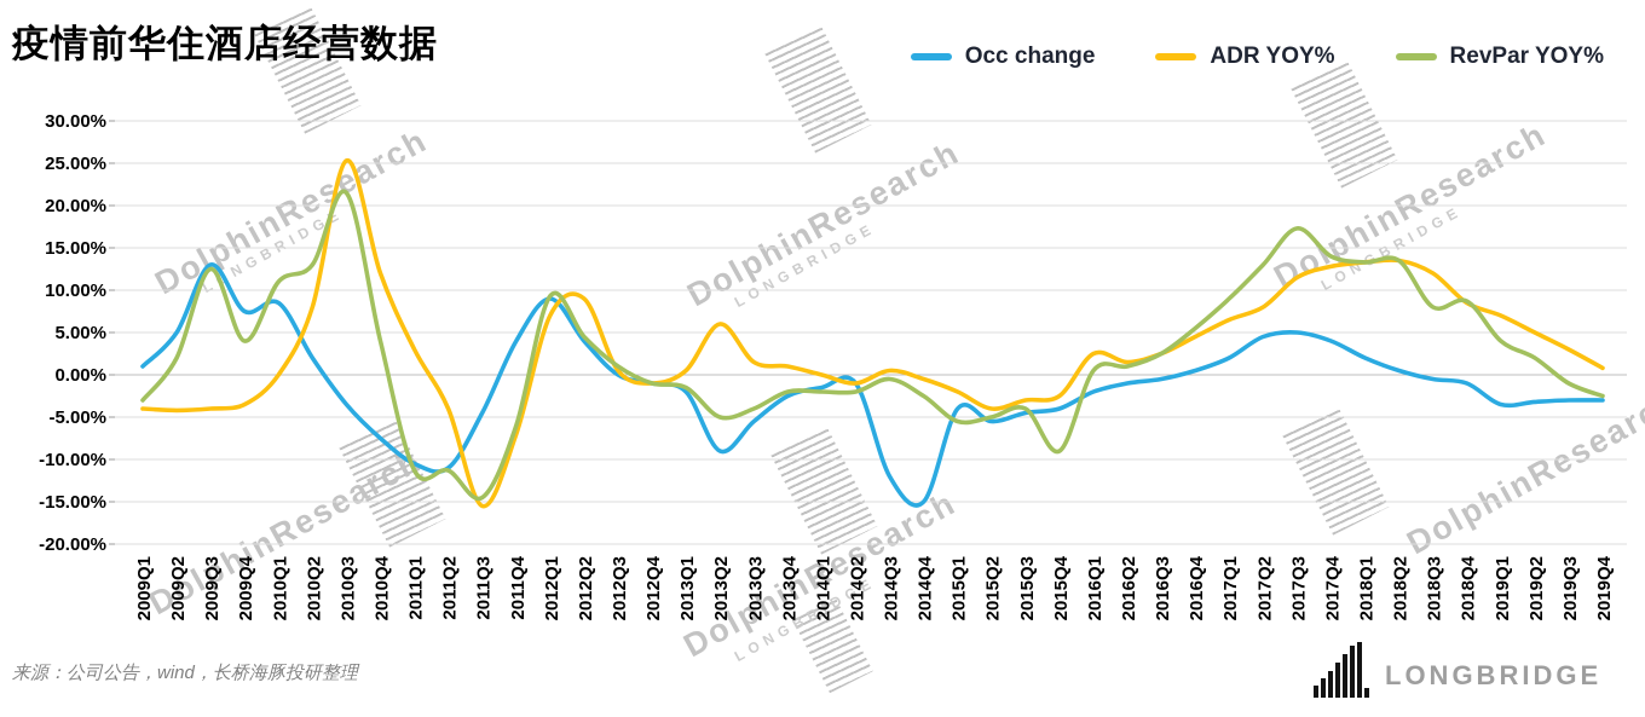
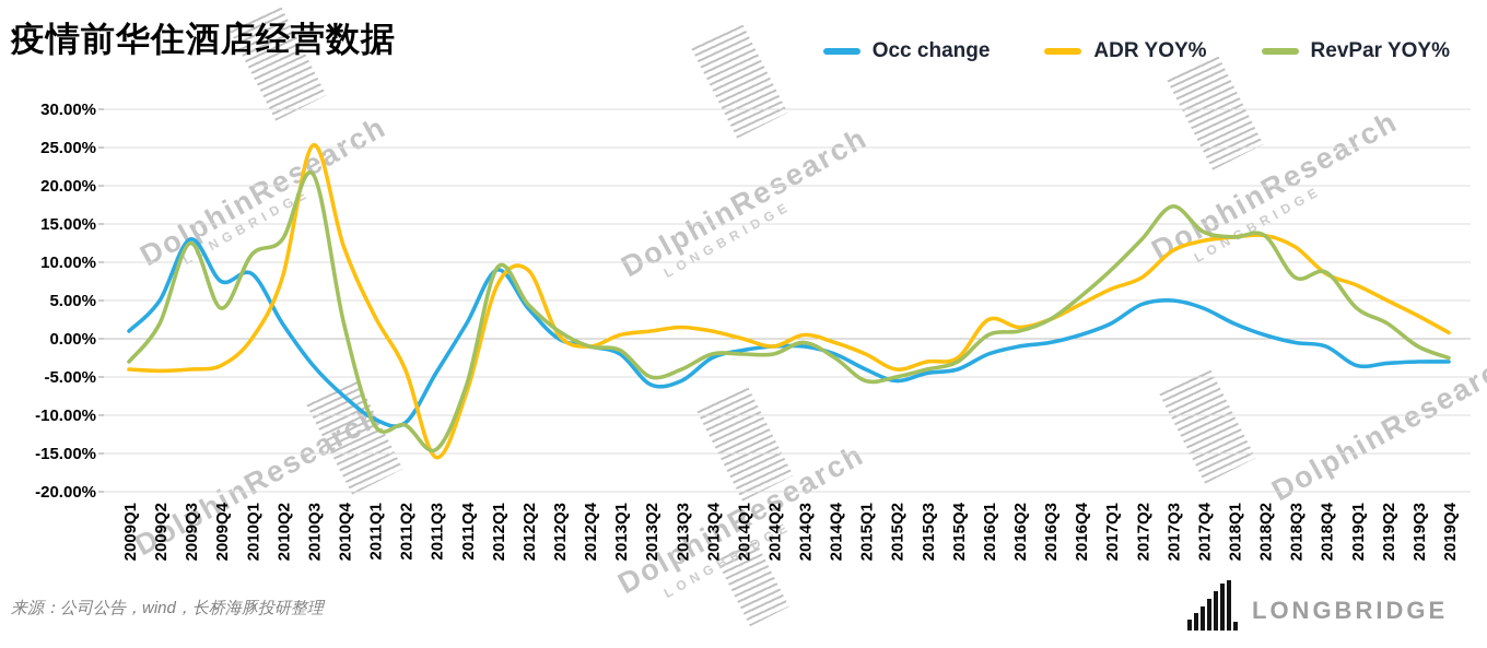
RevPar YOY%/2010Q4: 4% -> 2%
Occ change/2011Q4: 4% -> 2%
Occ change/2013Q2: -9% -> -6%
ADR YOY%/2013Q2: 6% -> 1%
Occ change/2014Q3: -12% -> -1%
Occ change/2014Q4: -15% -> -2%
RevPar YOY%/2015Q4: -9% -> -3%
